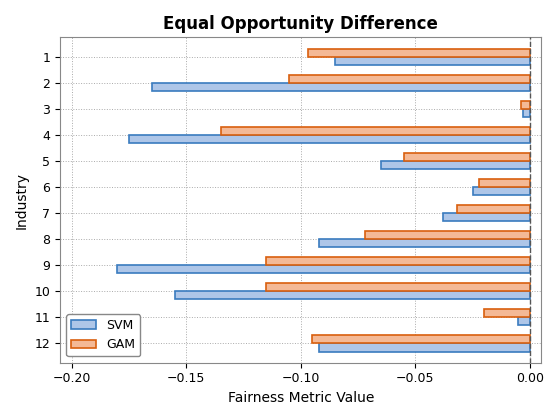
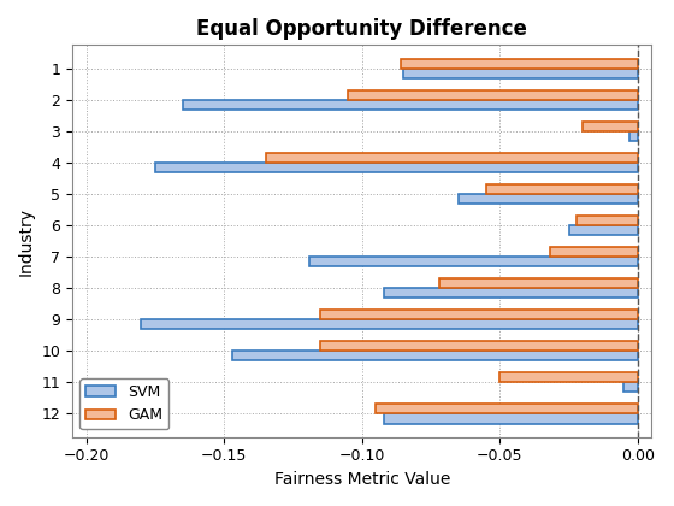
GAM/1: -0.097 -> -0.086
GAM/3: -0.004 -> -0.020
SVM/7: -0.038 -> -0.119
SVM/10: -0.155 -> -0.147
GAM/11: -0.020 -> -0.050
